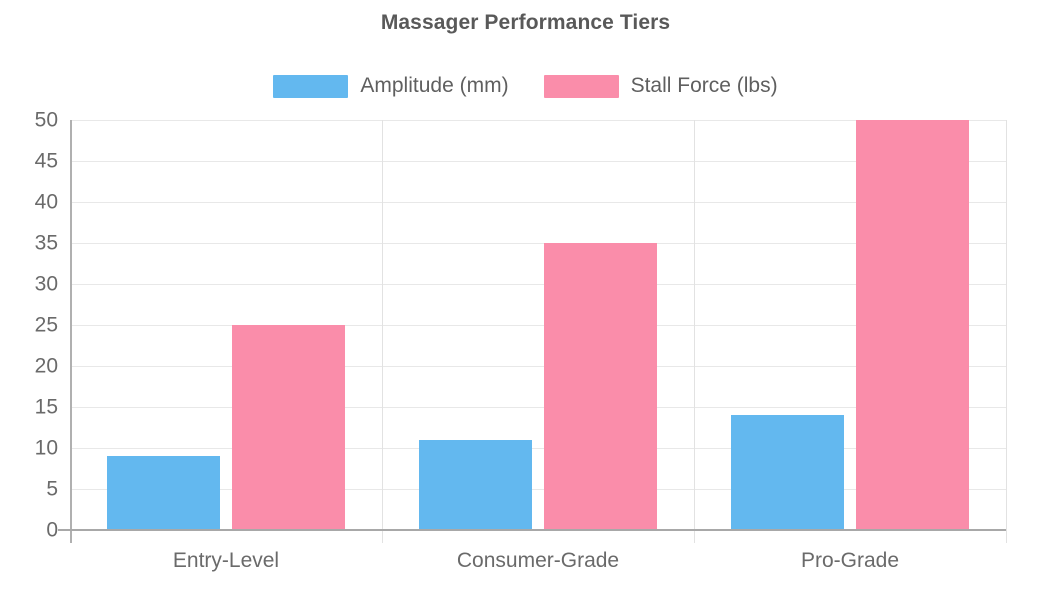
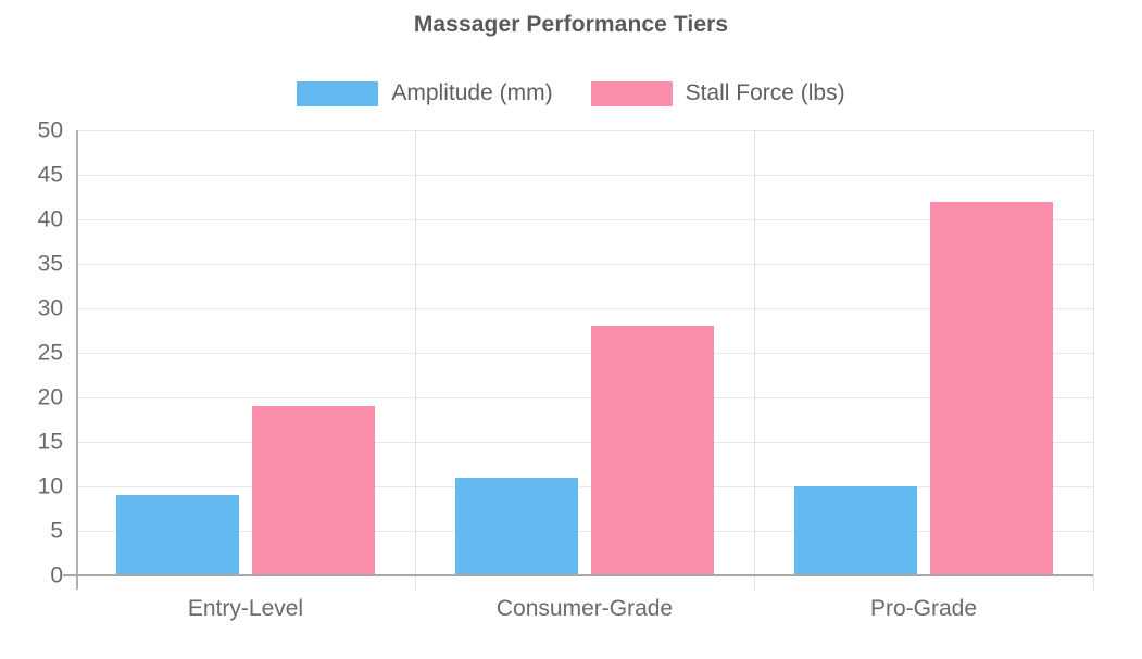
Stall Force (lbs)/Entry-Level: 25 -> 19
Stall Force (lbs)/Consumer-Grade: 35 -> 28
Amplitude (mm)/Pro-Grade: 14 -> 10
Stall Force (lbs)/Pro-Grade: 50 -> 42
